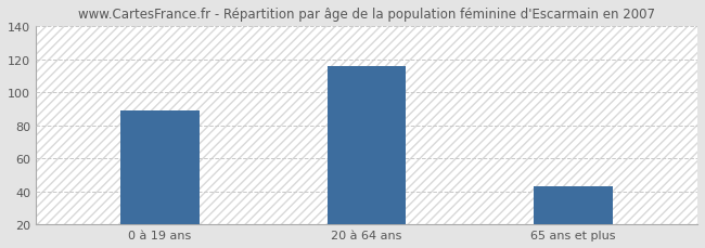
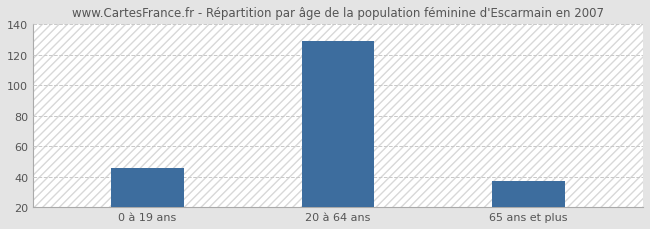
0 à 19 ans: 89 -> 46
20 à 64 ans: 116 -> 129
65 ans et plus: 43 -> 37
